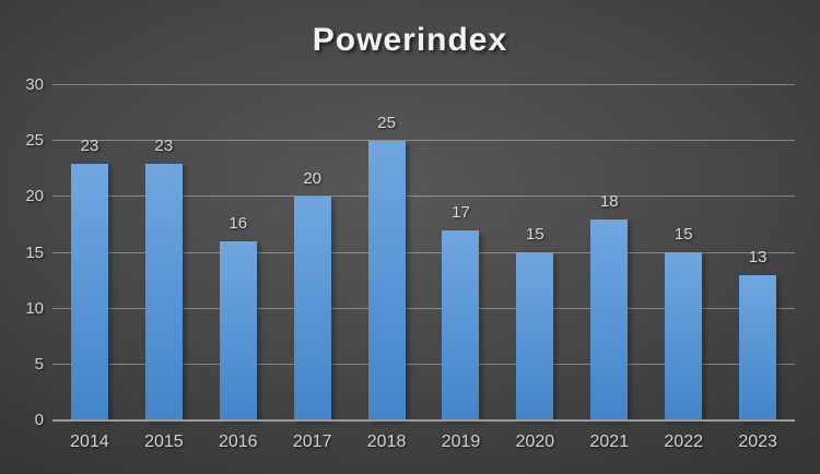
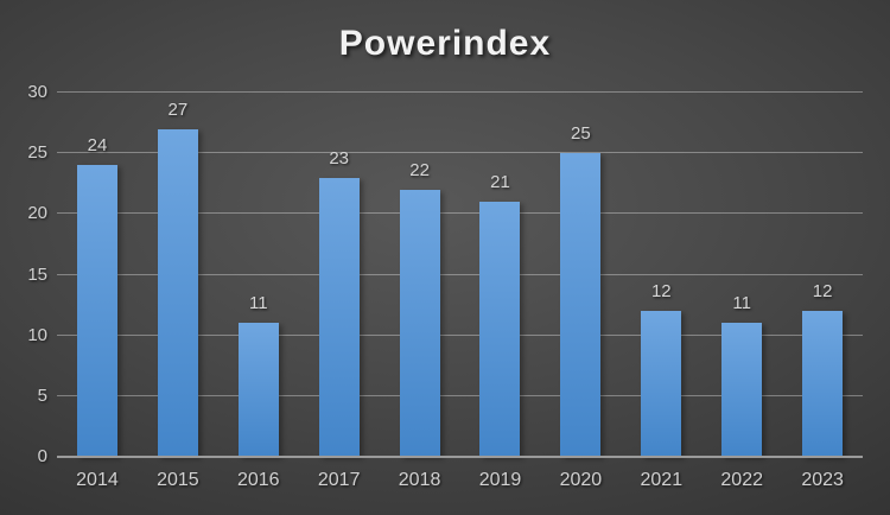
2014: 23 -> 24
2015: 23 -> 27
2016: 16 -> 11
2017: 20 -> 23
2018: 25 -> 22
2019: 17 -> 21
2020: 15 -> 25
2021: 18 -> 12
2022: 15 -> 11
2023: 13 -> 12
